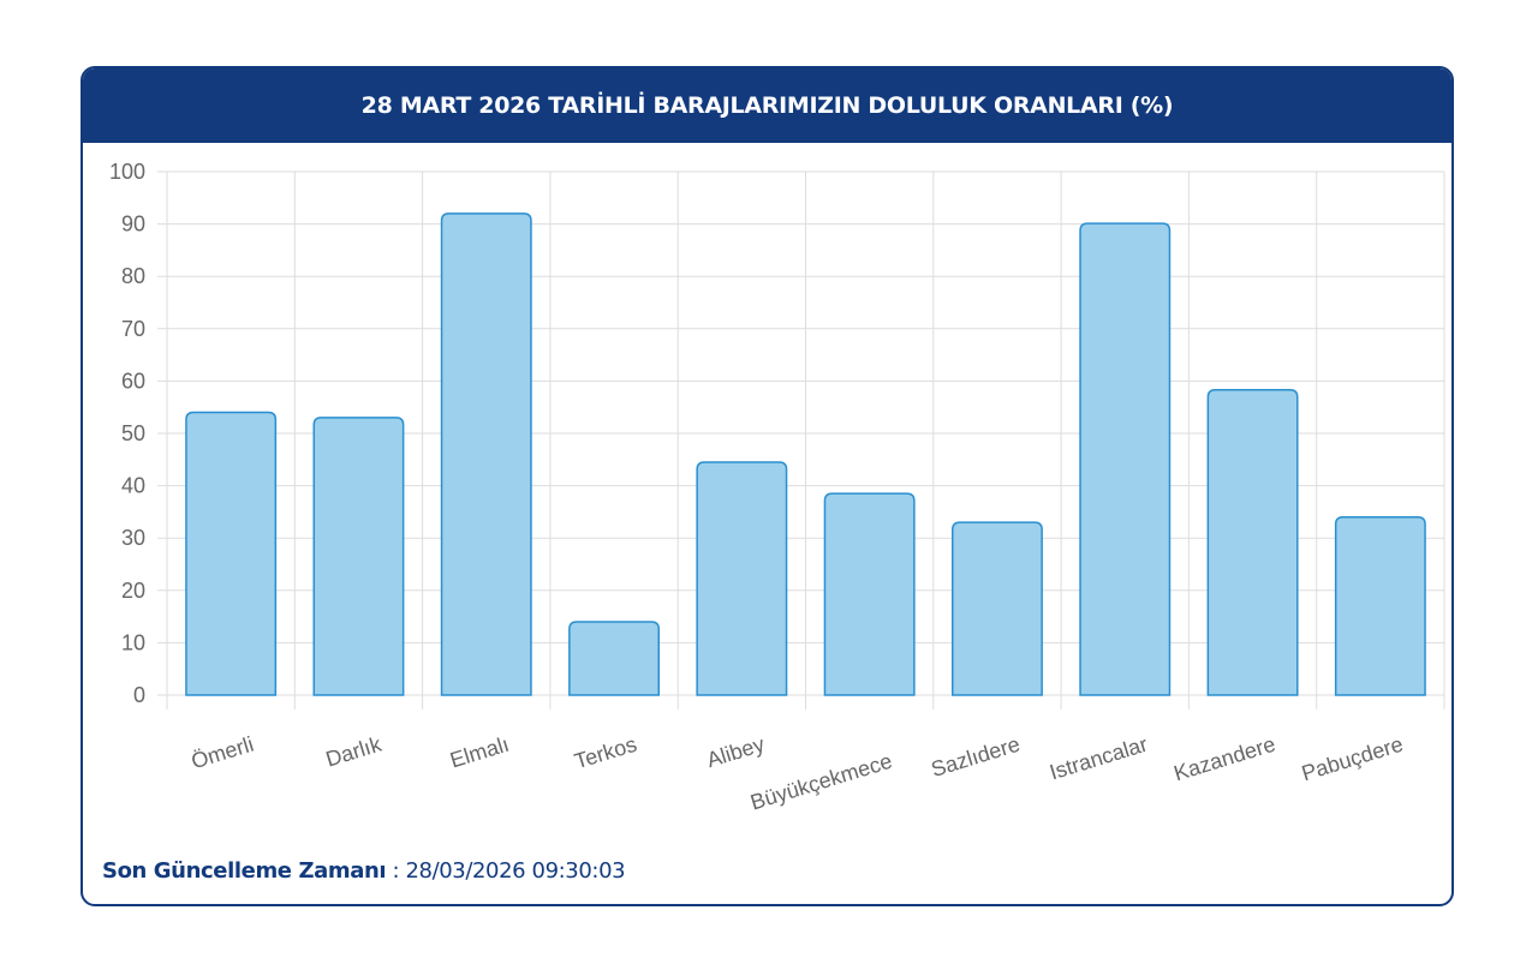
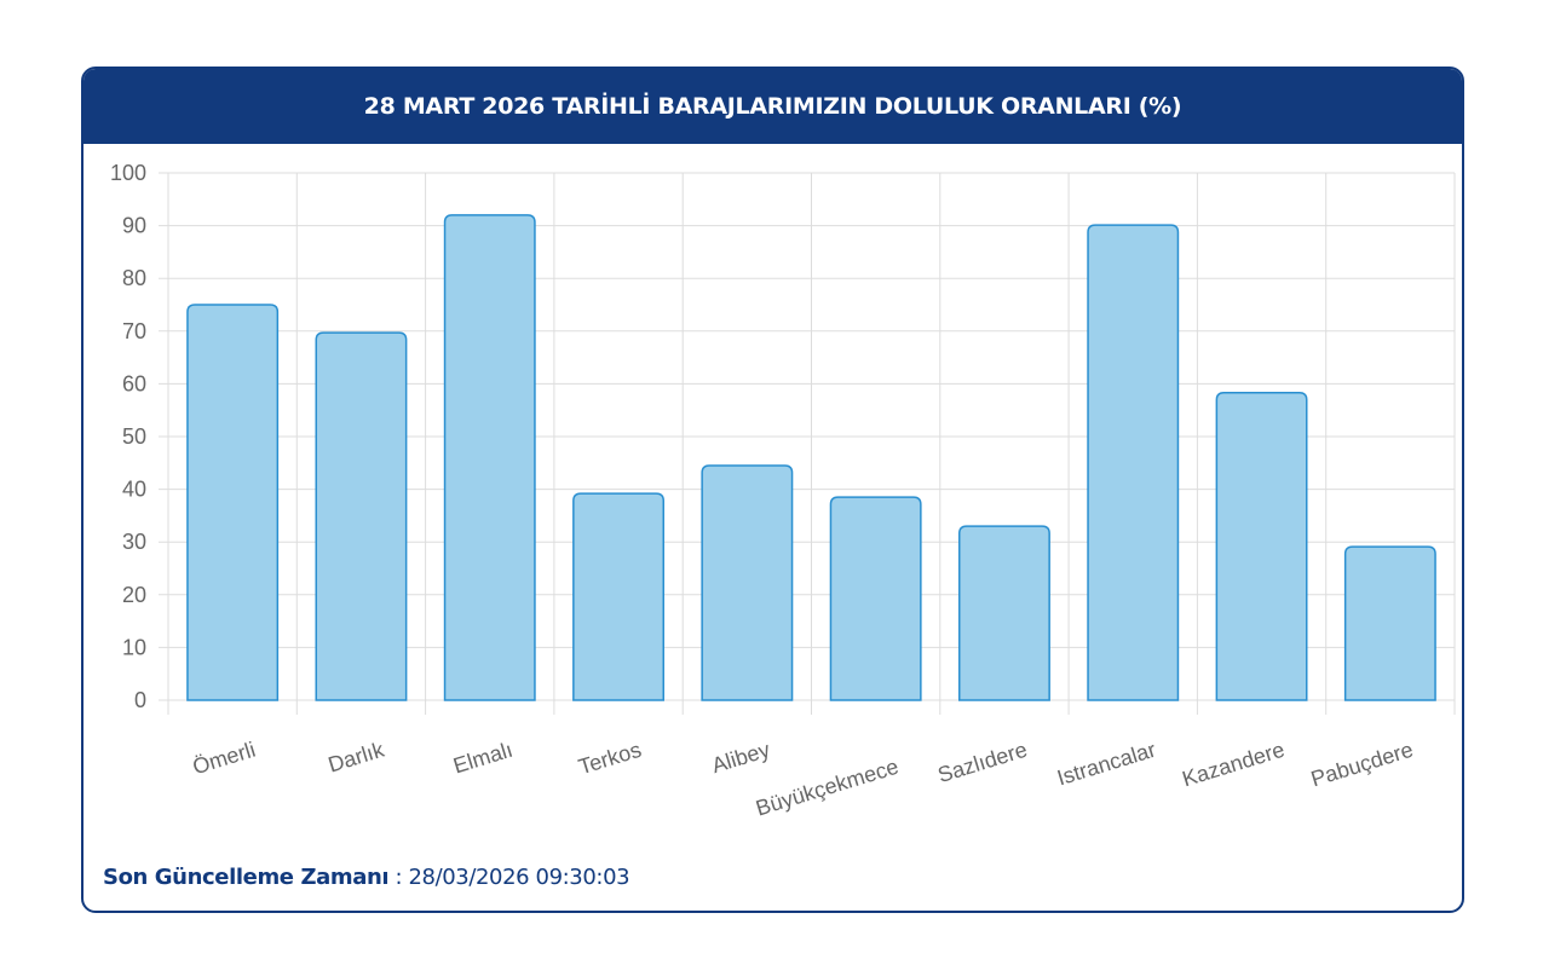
Ömerli: 54 -> 75
Darlık: 53 -> 70
Terkos: 14 -> 39
Pabuçdere: 34 -> 29
